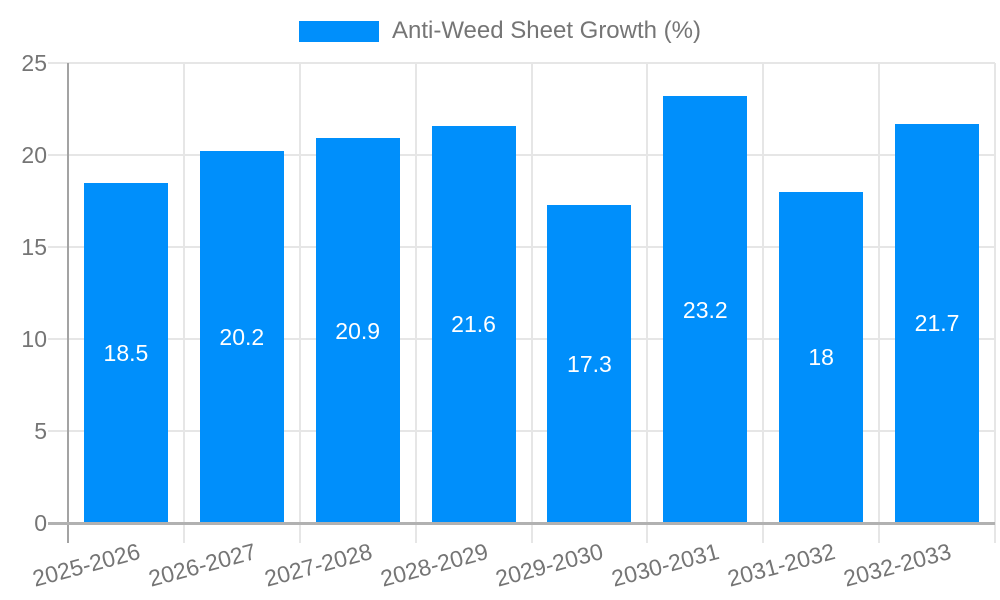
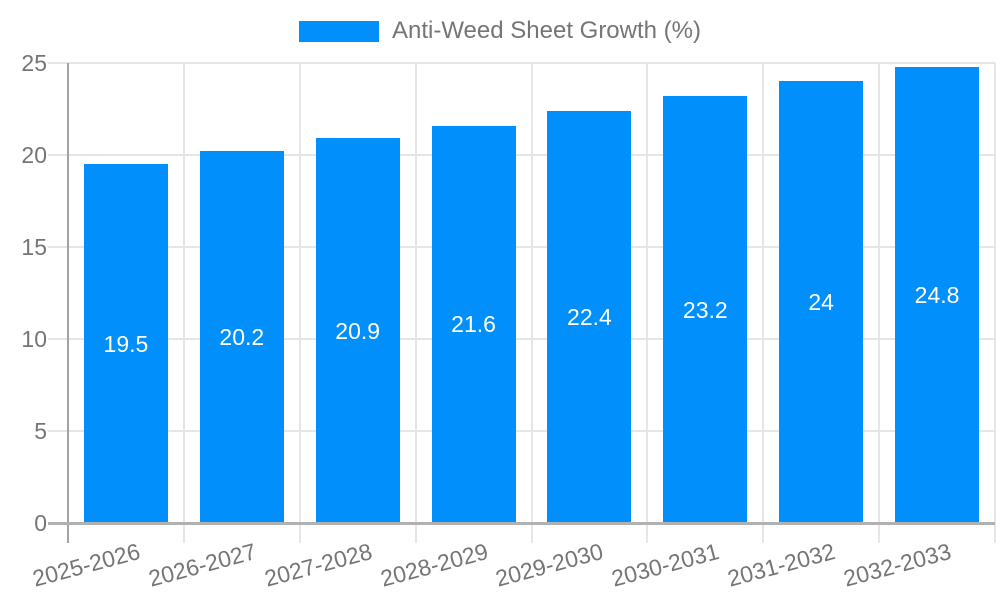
2025-2026: 18.5 -> 19.5
2029-2030: 17.3 -> 22.4
2031-2032: 18 -> 24
2032-2033: 21.7 -> 24.8
